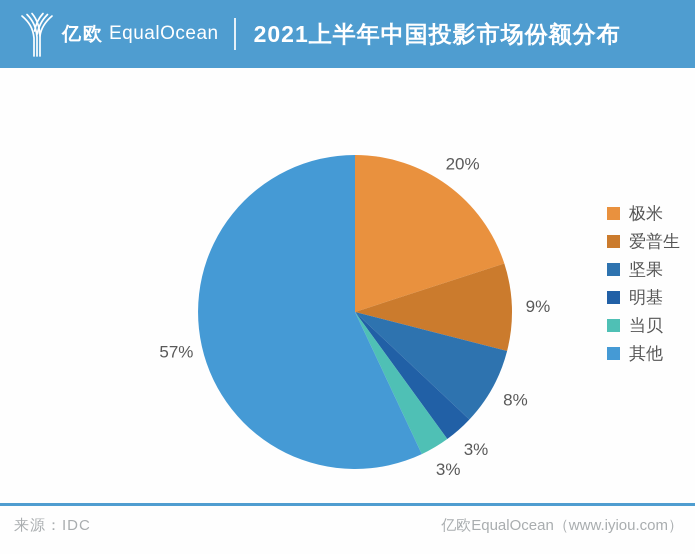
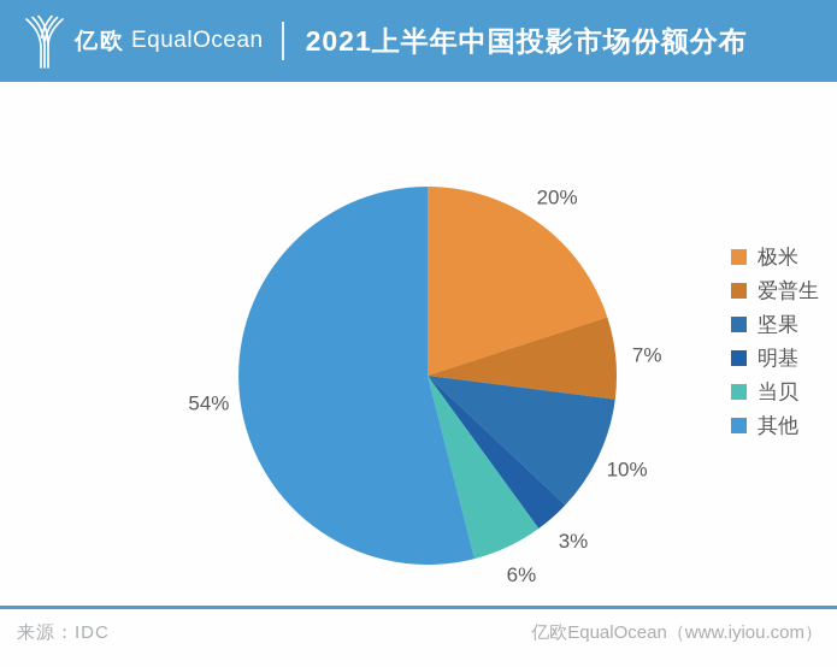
爱普生: 9% -> 7%
坚果: 8% -> 10%
当贝: 3% -> 6%
其他: 57% -> 54%
